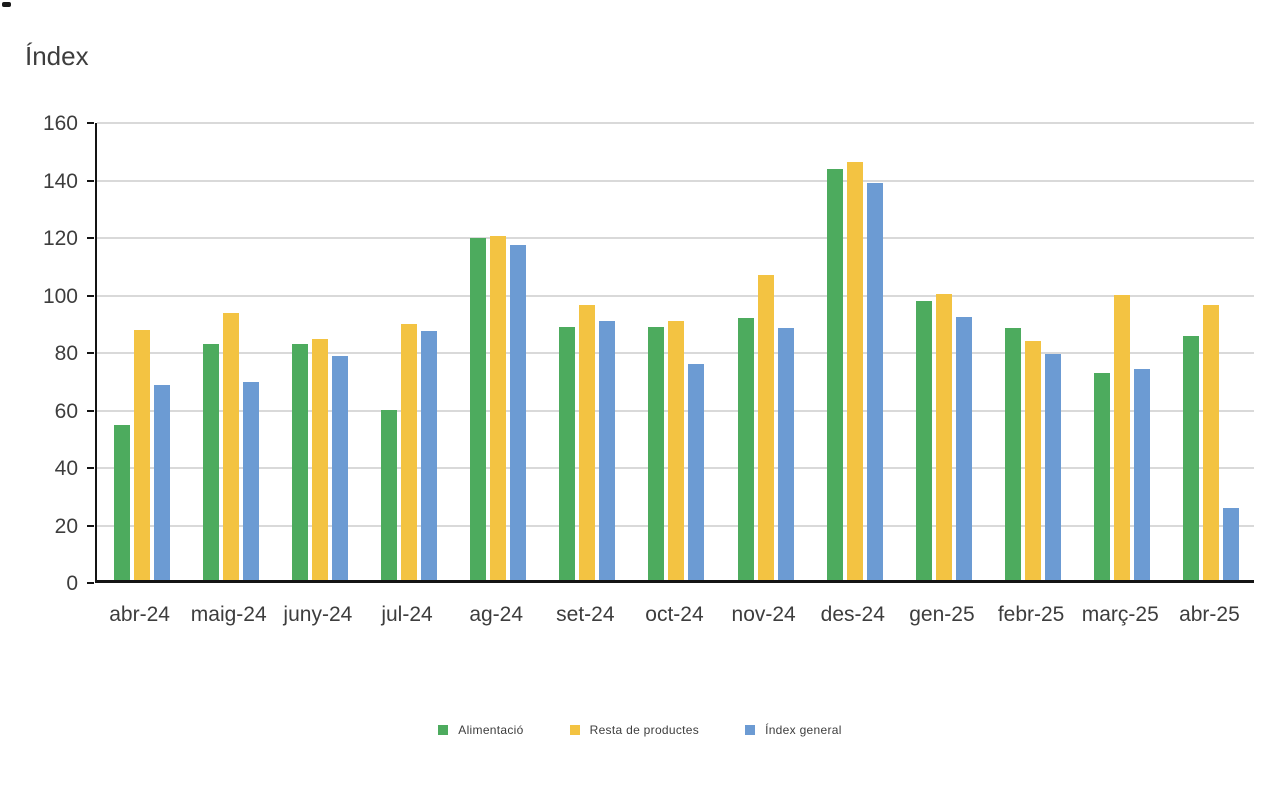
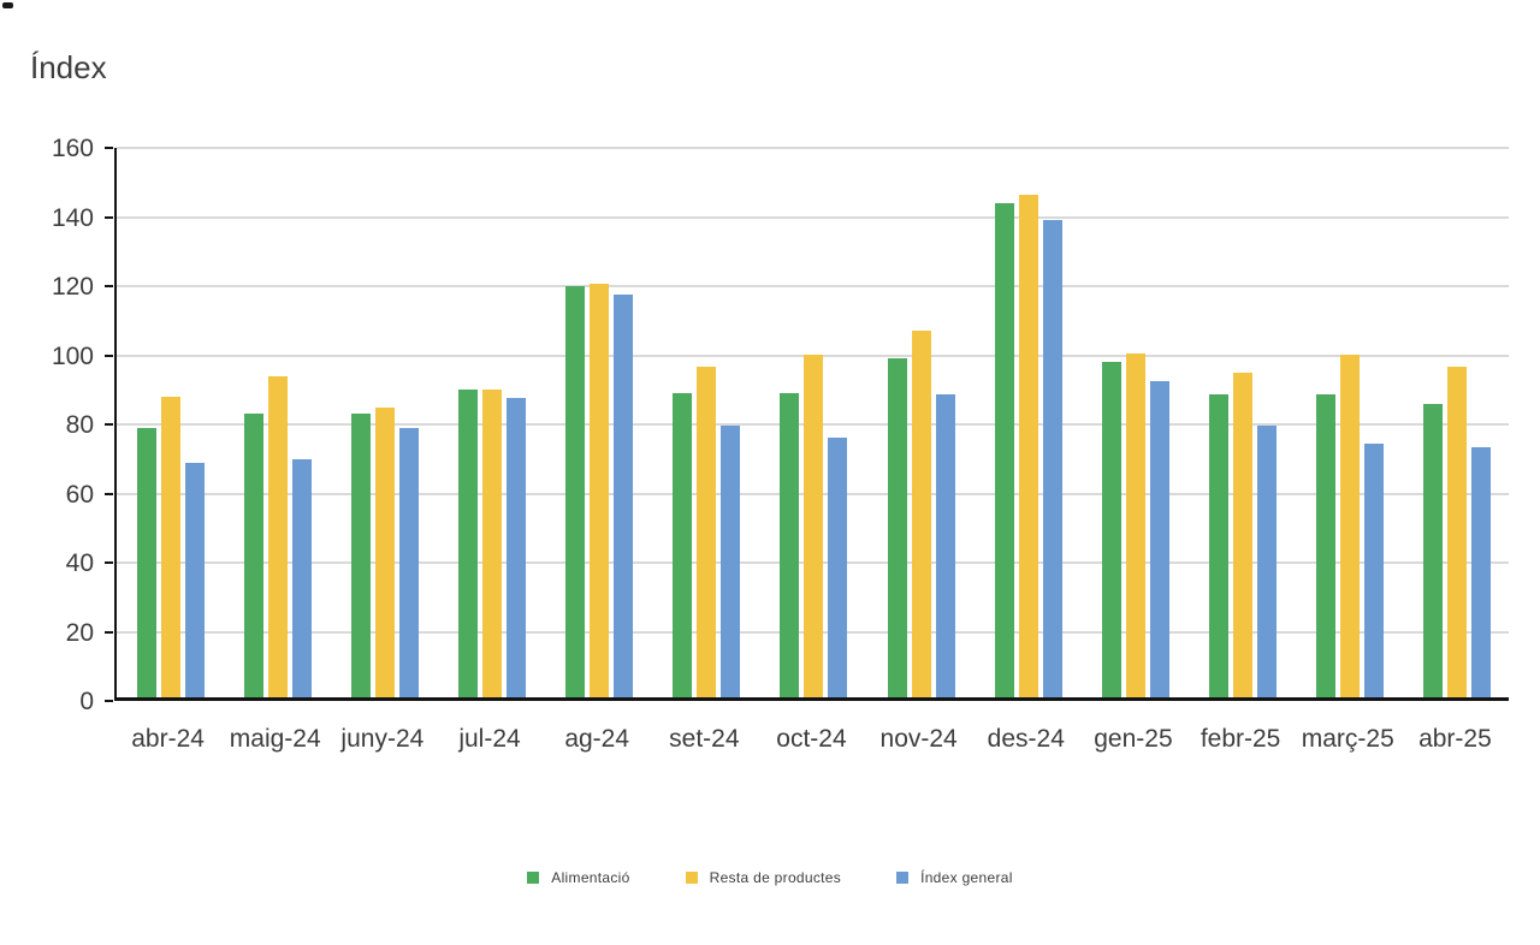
Alimentació/abr-24: 54 -> 78
Alimentació/jul-24: 59 -> 89
Índex general/set-24: 90 -> 78
Resta de productes/oct-24: 90 -> 99
Alimentació/nov-24: 91 -> 98
Resta de productes/febr-25: 83 -> 94
Alimentació/març-25: 72 -> 88
Índex general/abr-25: 25 -> 72
